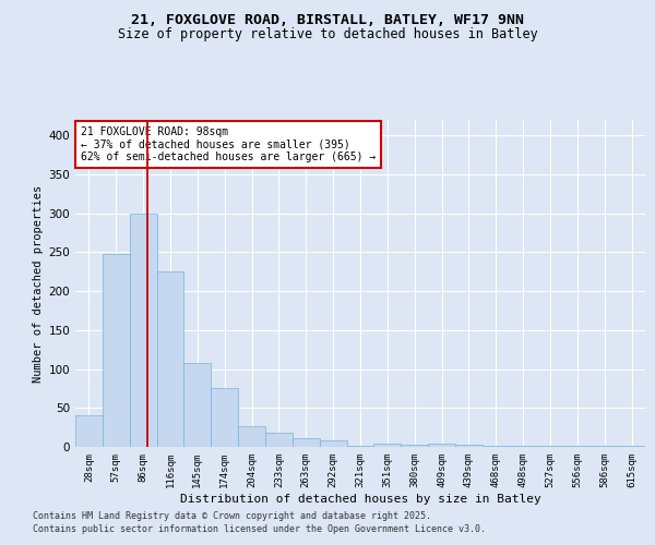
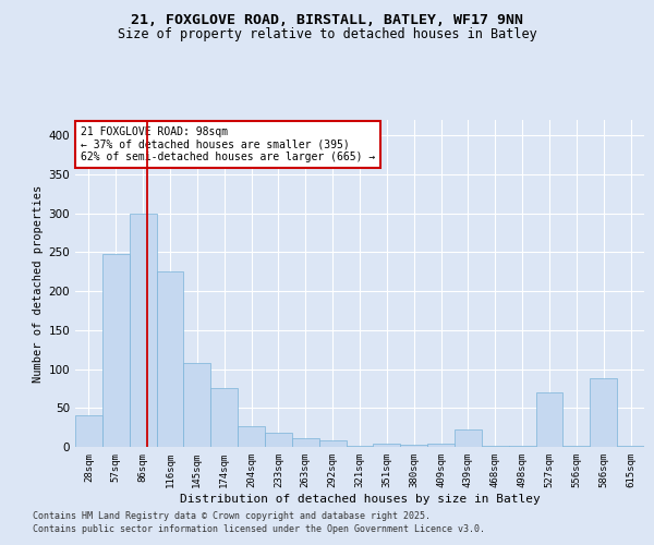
439sqm: 3 -> 22
527sqm: 1 -> 70
586sqm: 1 -> 88
